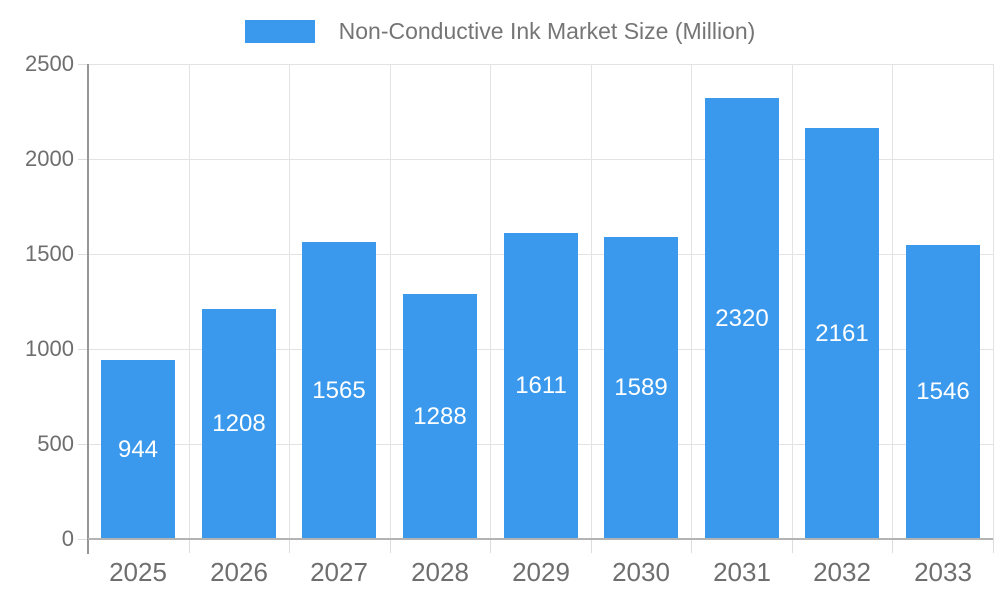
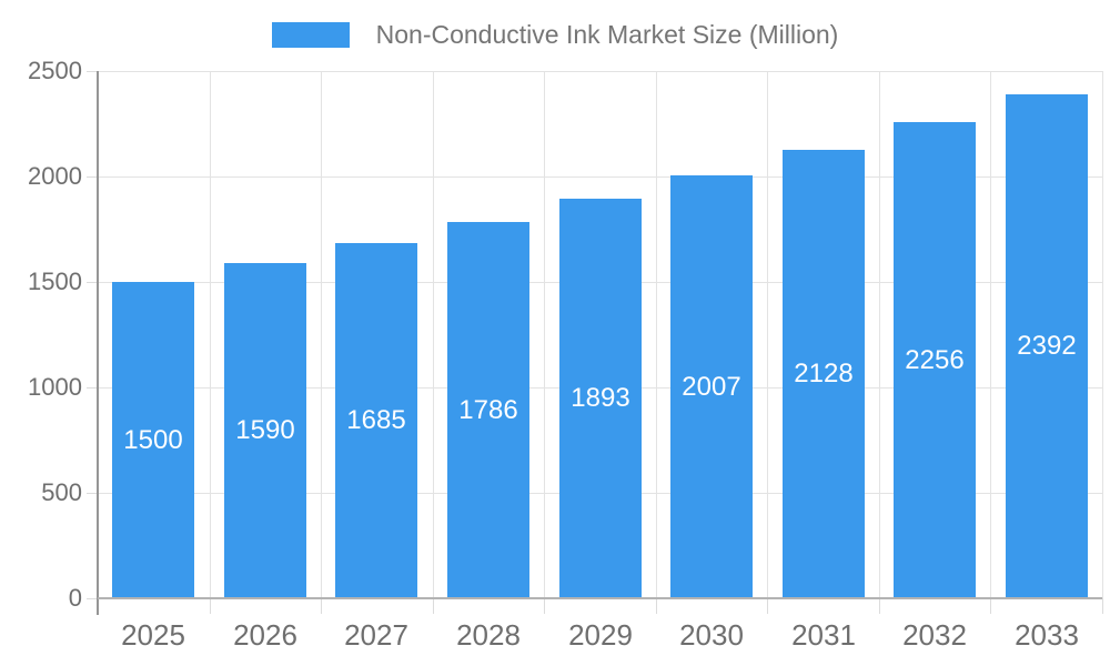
2025: 944 -> 1500
2026: 1208 -> 1590
2027: 1565 -> 1685
2028: 1288 -> 1786
2029: 1611 -> 1893
2030: 1589 -> 2007
2031: 2320 -> 2128
2032: 2161 -> 2256
2033: 1546 -> 2392
